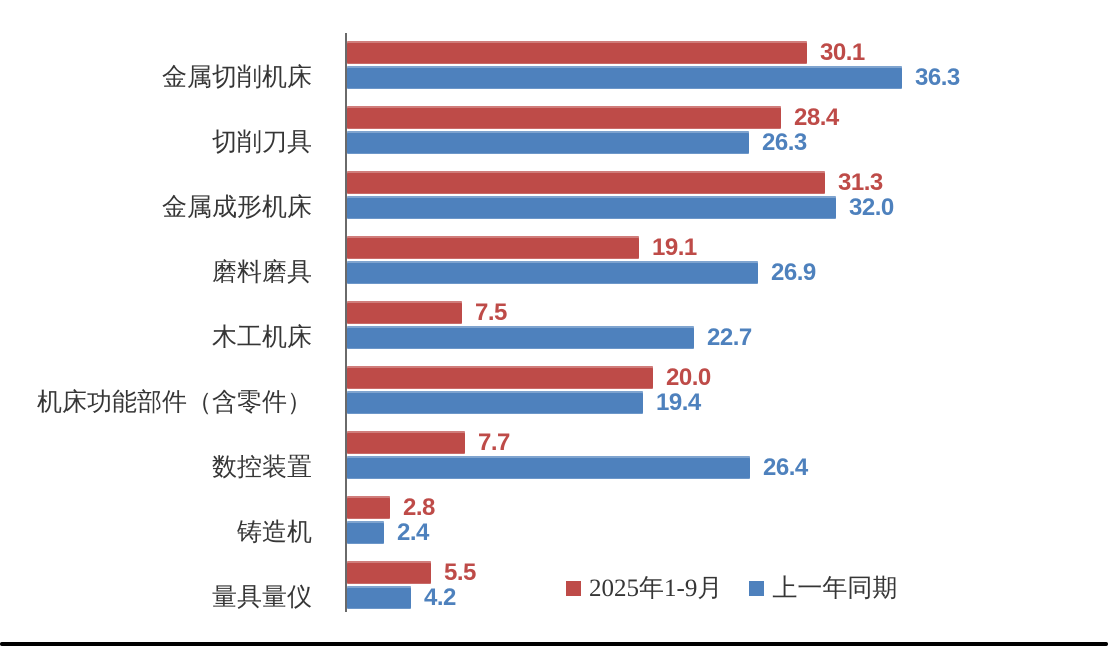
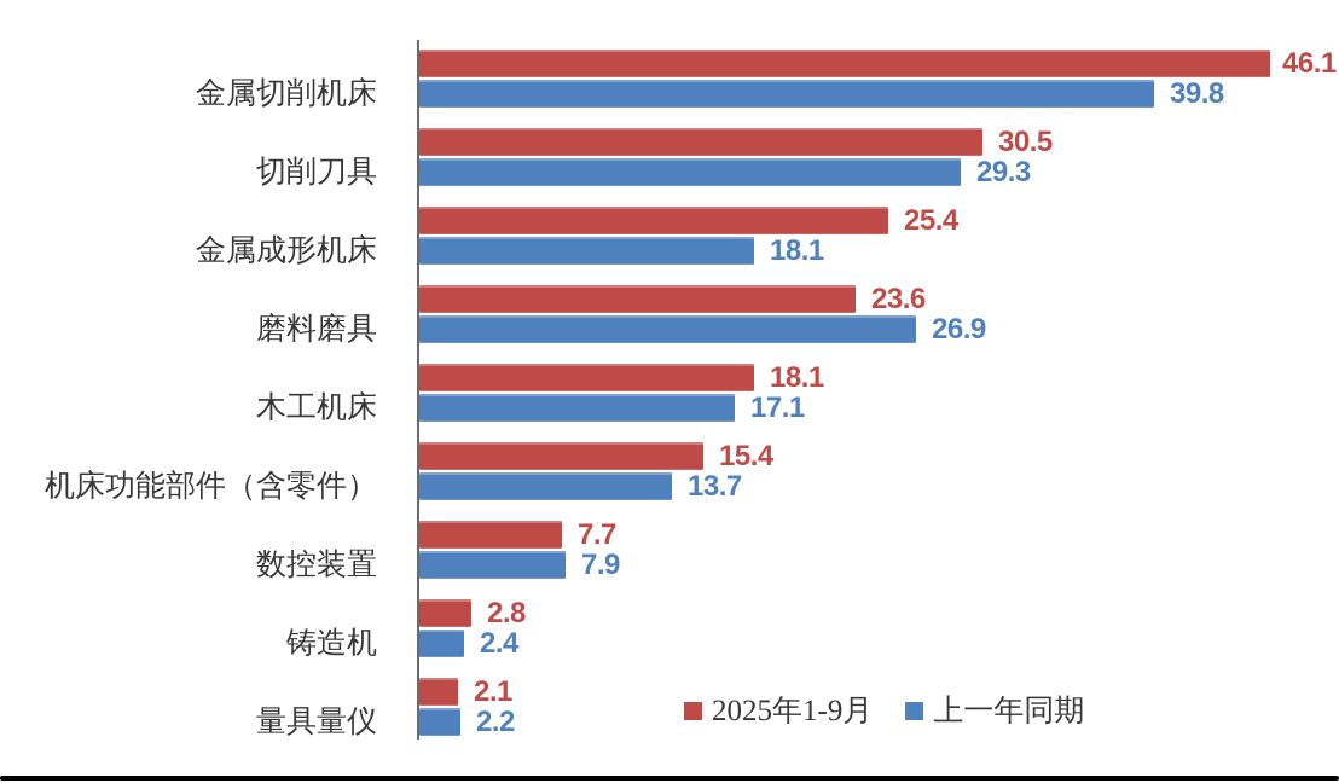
2025年1-9月/金属切削机床: 30.1 -> 46.1
上一年同期/金属切削机床: 36.3 -> 39.8
2025年1-9月/切削刀具: 28.4 -> 30.5
上一年同期/切削刀具: 26.3 -> 29.3
2025年1-9月/金属成形机床: 31.3 -> 25.4
上一年同期/金属成形机床: 32.0 -> 18.1
2025年1-9月/磨料磨具: 19.1 -> 23.6
2025年1-9月/木工机床: 7.5 -> 18.1
上一年同期/木工机床: 22.7 -> 17.1
2025年1-9月/机床功能部件（含零件）: 20.0 -> 15.4
上一年同期/机床功能部件（含零件）: 19.4 -> 13.7
上一年同期/数控装置: 26.4 -> 7.9
2025年1-9月/量具量仪: 5.5 -> 2.1
上一年同期/量具量仪: 4.2 -> 2.2
